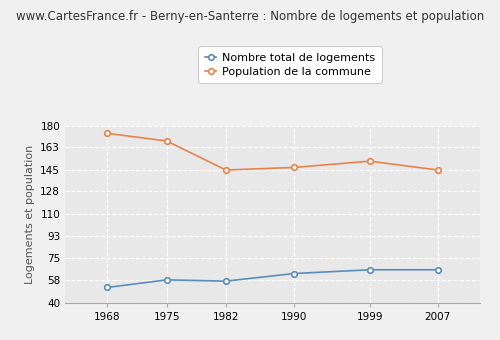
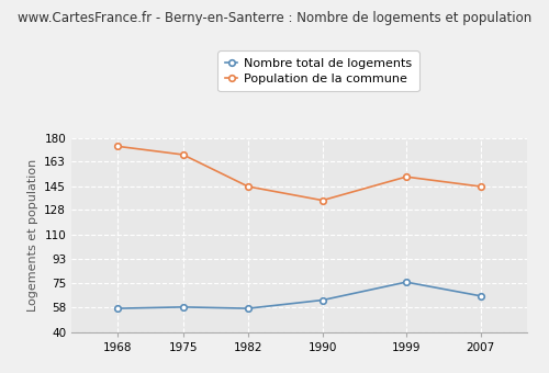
Nombre total de logements/1968: 52 -> 57
Population de la commune/1990: 147 -> 135
Nombre total de logements/1999: 66 -> 76
